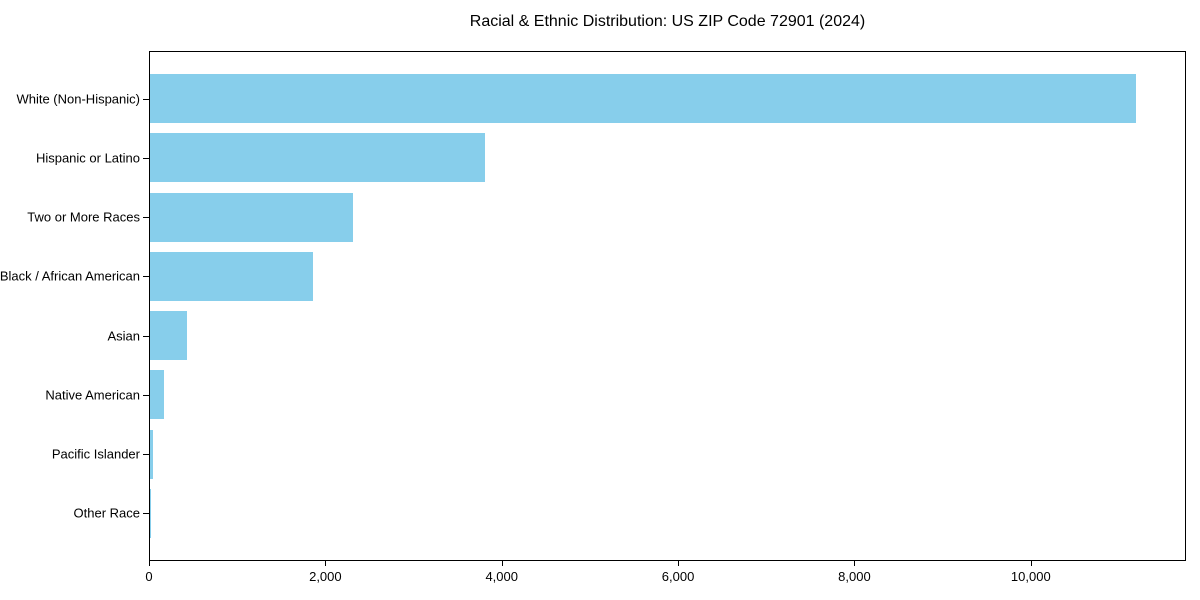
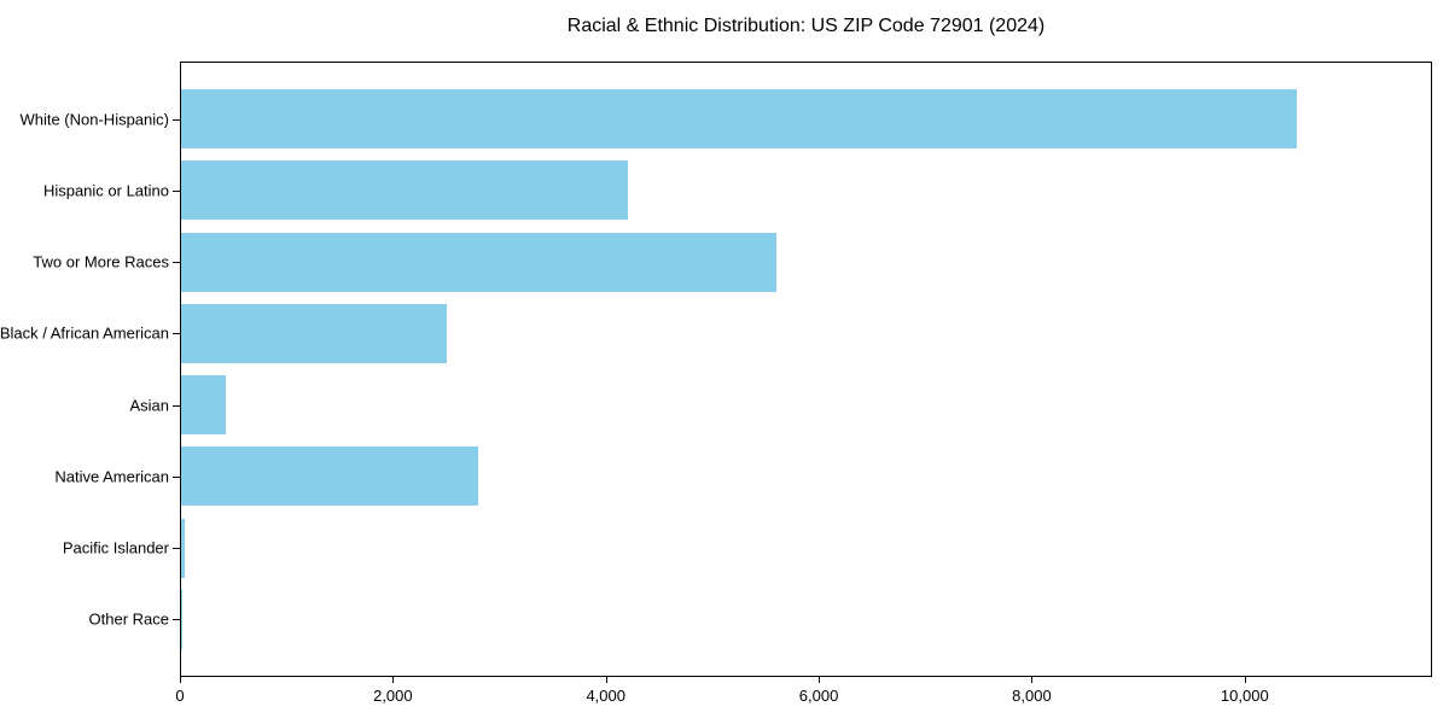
White (Non-Hispanic): 11200 -> 10500
Hispanic or Latino: 3800 -> 4200
Two or More Races: 2300 -> 5600
Black / African American: 1800 -> 2500
Native American: 200 -> 2800
